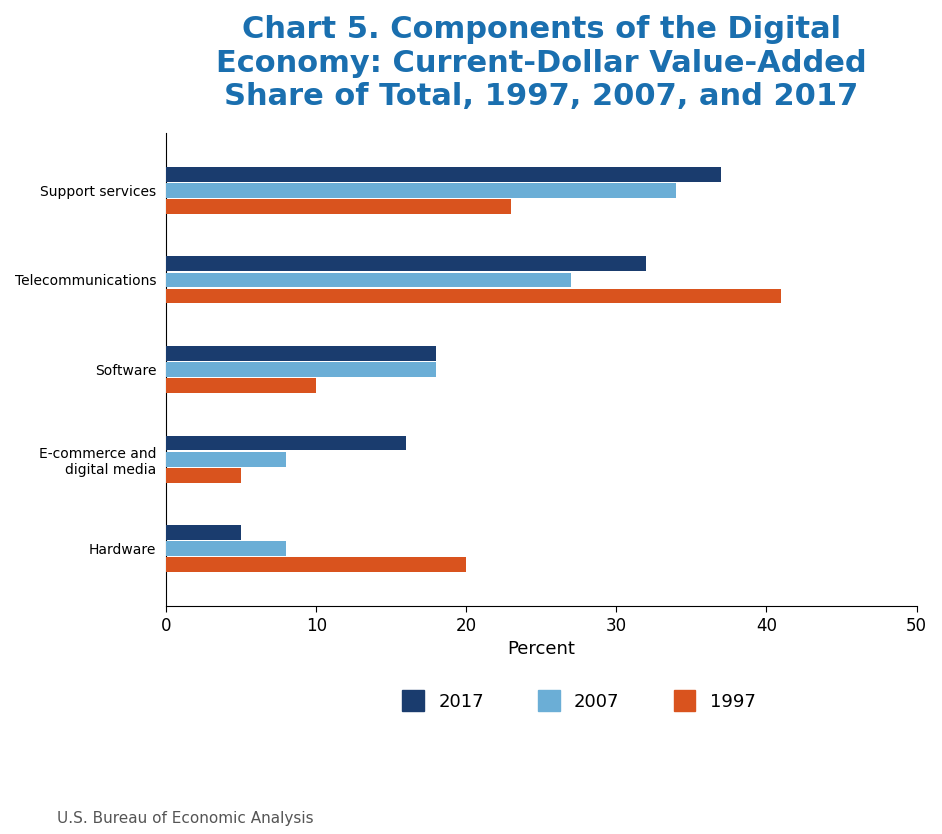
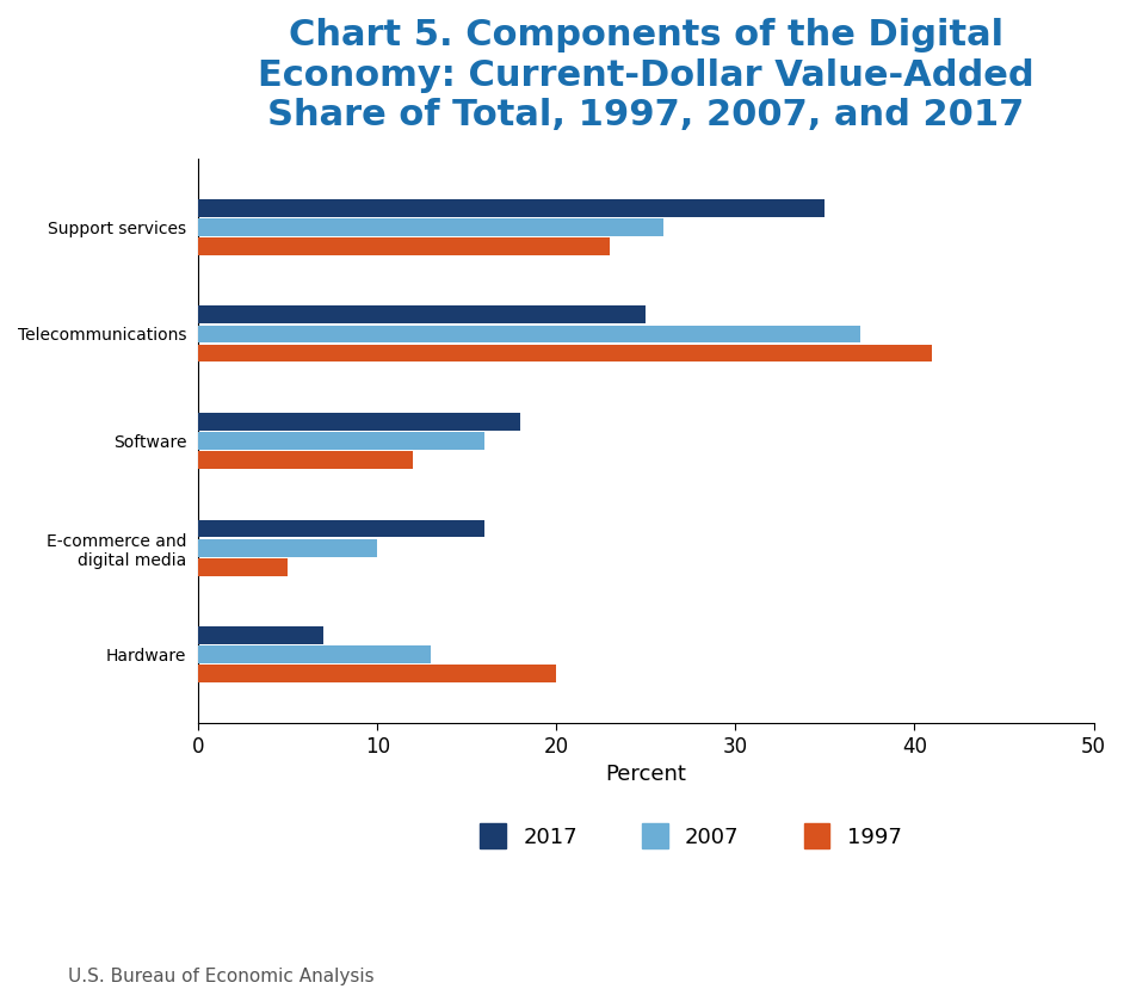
2017/Support services: 37 -> 35
2007/Support services: 34 -> 26
2017/Telecommunications: 32 -> 25
2007/Telecommunications: 27 -> 37
2007/Software: 18 -> 16
1997/Software: 10 -> 12
2007/E-commerce and digital media: 8 -> 10
2017/Hardware: 5 -> 7
2007/Hardware: 8 -> 13
